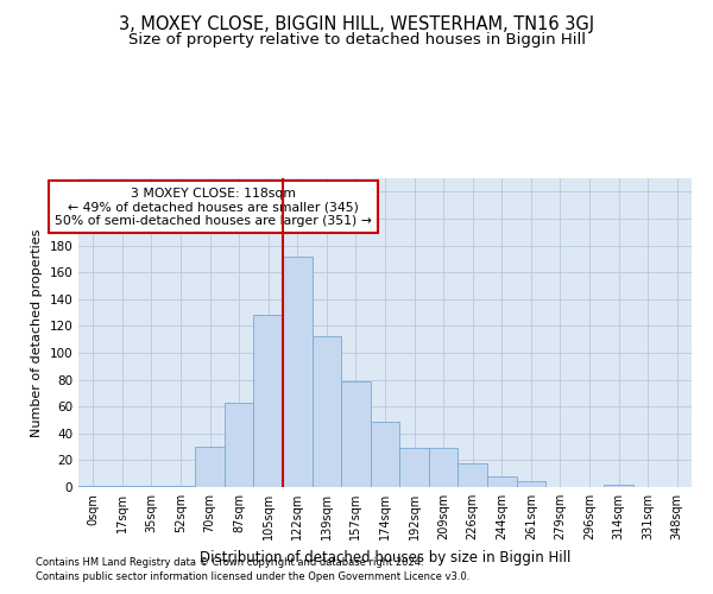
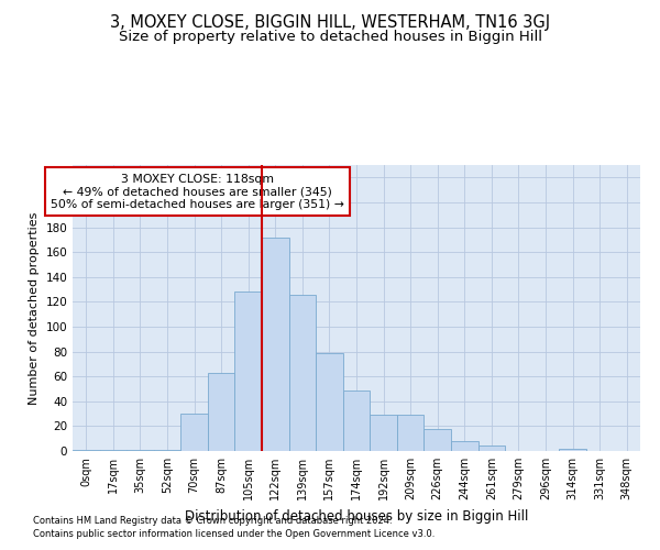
139sqm: 112 -> 126
